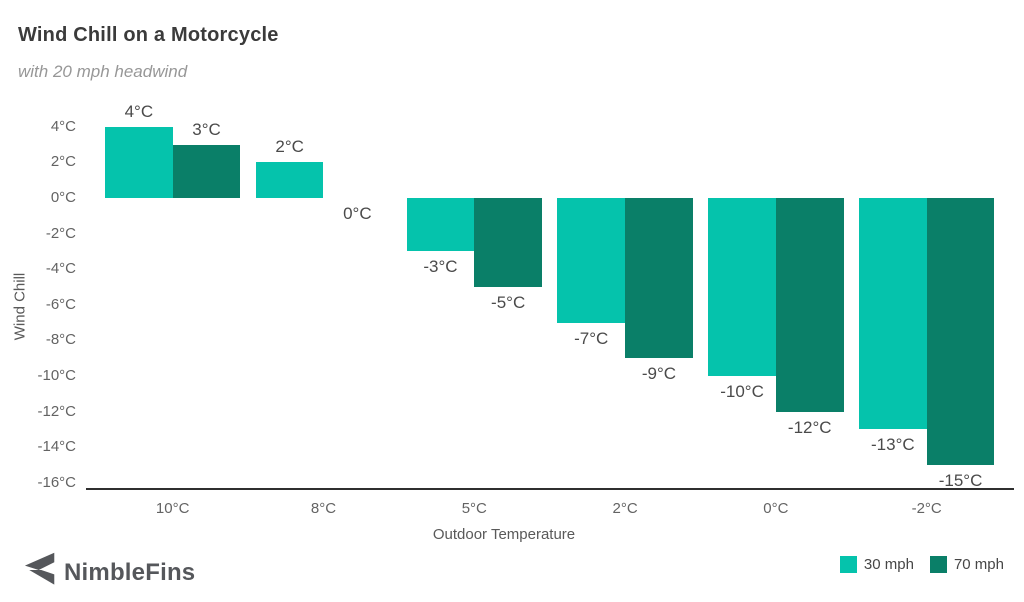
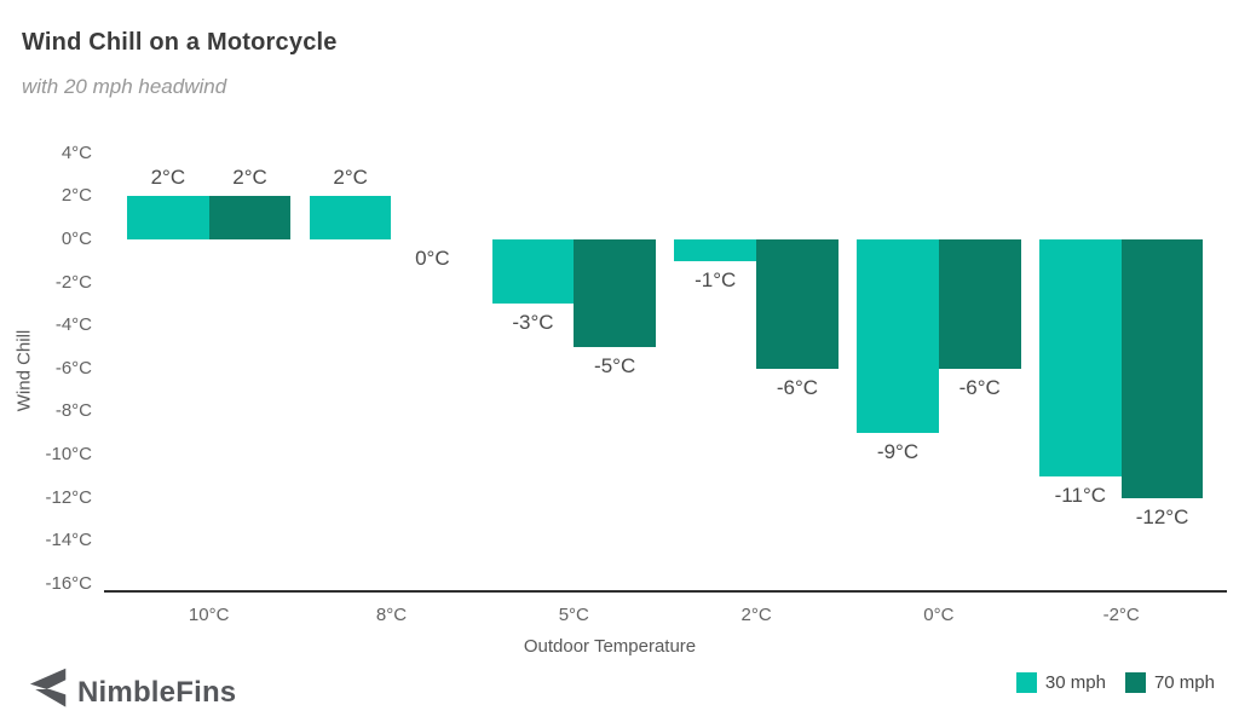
30 mph/10°C: 4°C -> 2°C
70 mph/10°C: 3°C -> 2°C
30 mph/2°C: -7°C -> -1°C
70 mph/2°C: -9°C -> -6°C
30 mph/0°C: -10°C -> -9°C
70 mph/0°C: -12°C -> -6°C
30 mph/-2°C: -13°C -> -11°C
70 mph/-2°C: -15°C -> -12°C
